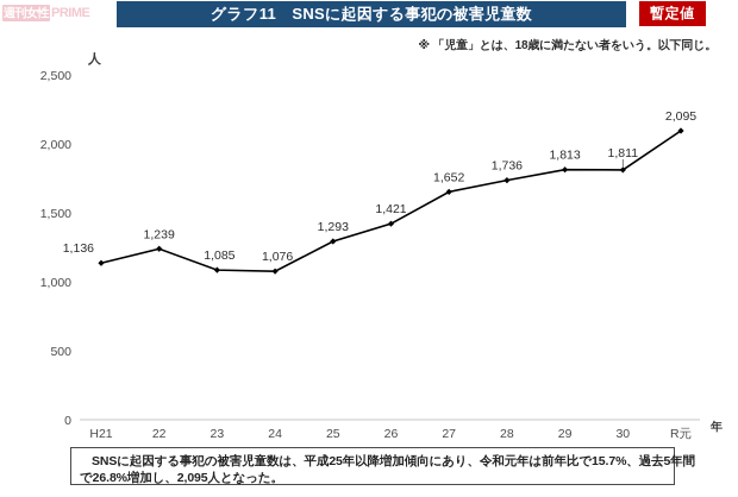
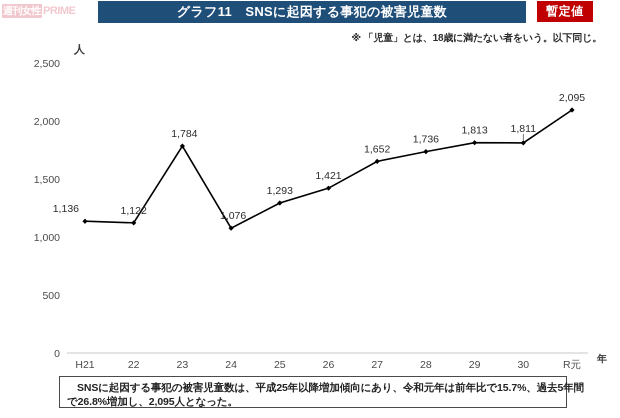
22: 1,239 -> 1,122
23: 1,085 -> 1,784
